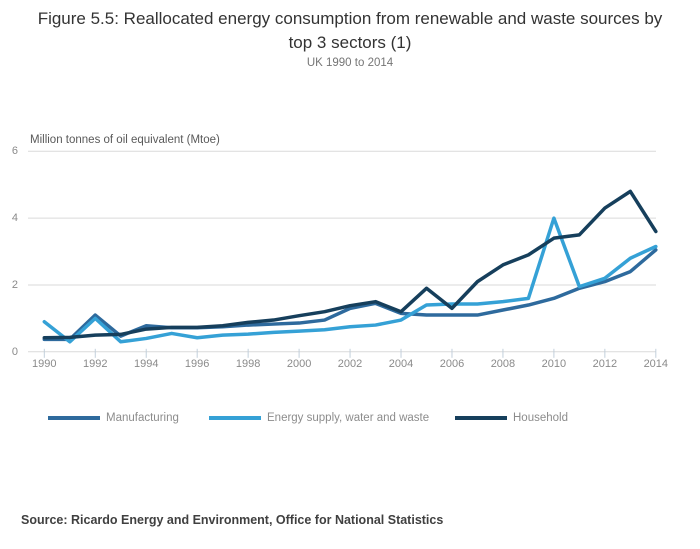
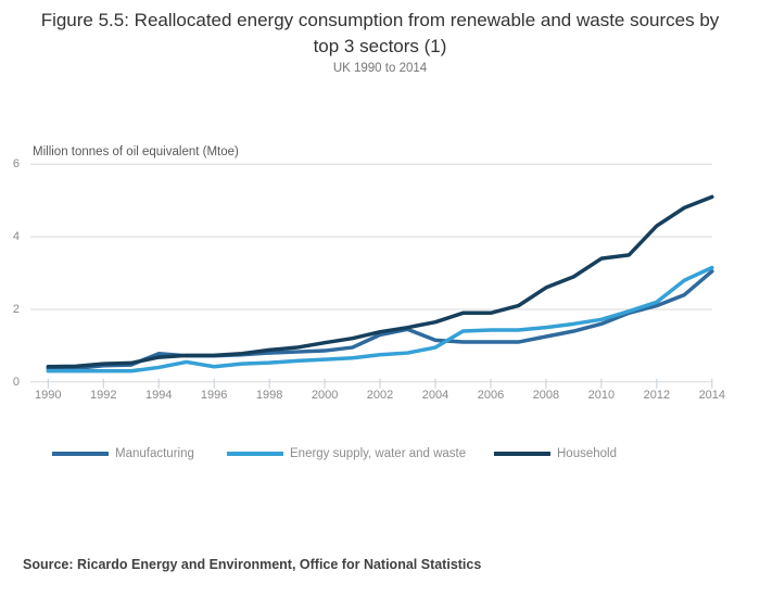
Energy supply, water and waste/1990: 0.9 -> 0.3
Manufacturing/1992: 1.1 -> 0.5
Energy supply, water and waste/1992: 1.0 -> 0.3
Household/2004: 1.2 -> 1.6
Household/2006: 1.3 -> 1.9
Energy supply, water and waste/2010: 4.0 -> 1.7
Household/2014: 3.6 -> 5.1
